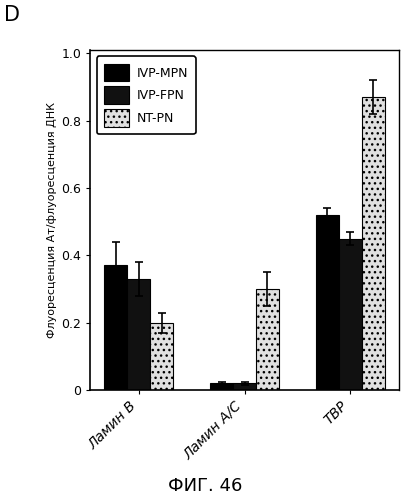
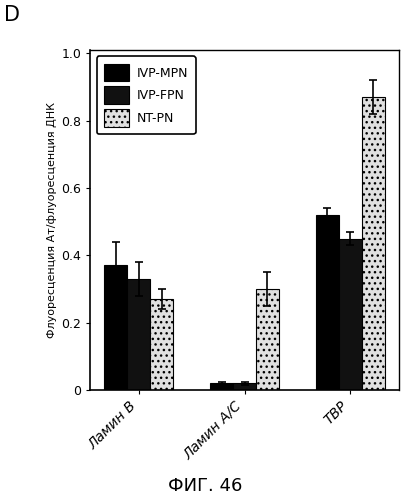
NT-PN/Ламин B: 0.20 -> 0.27
